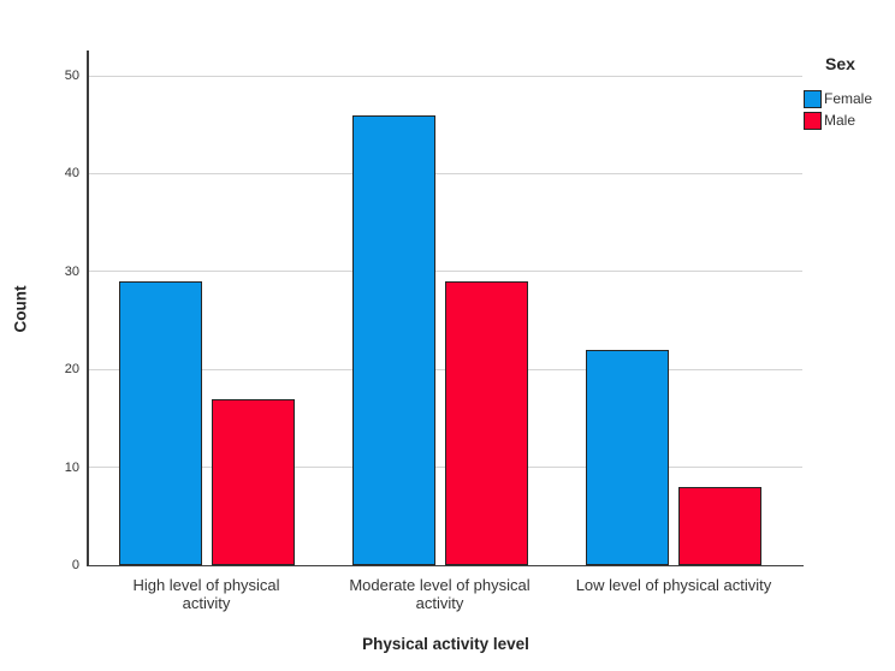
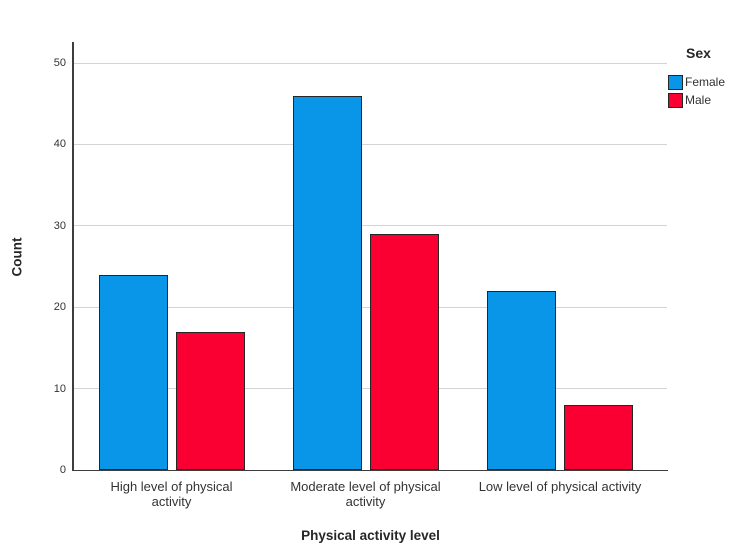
Female/High level of physical activity: 29 -> 24
